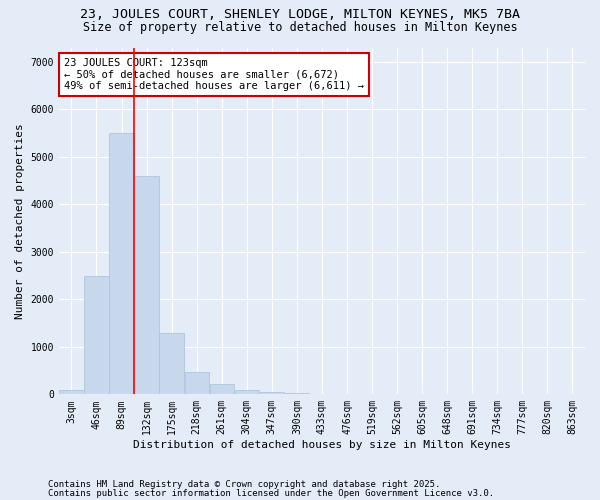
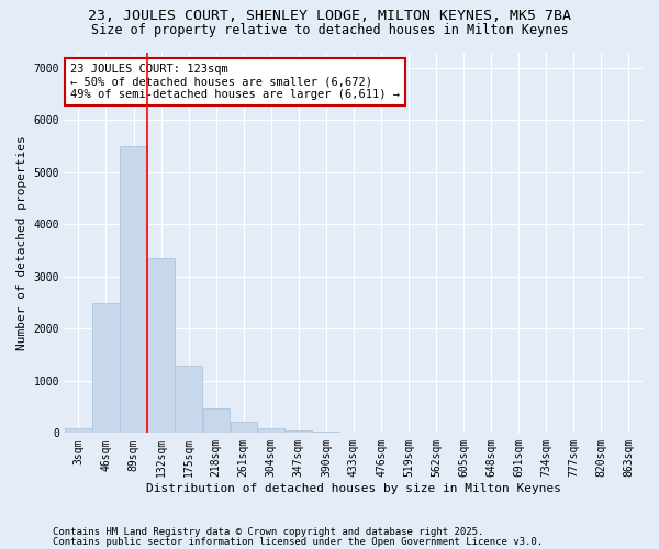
132sqm: 4600 -> 3350
